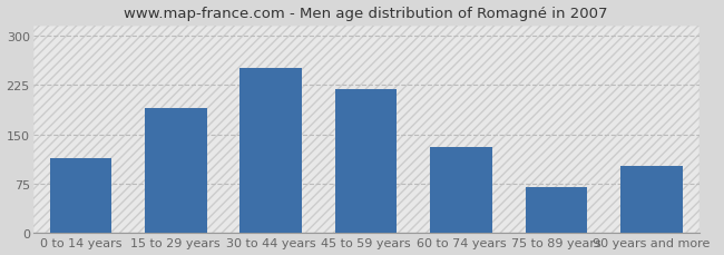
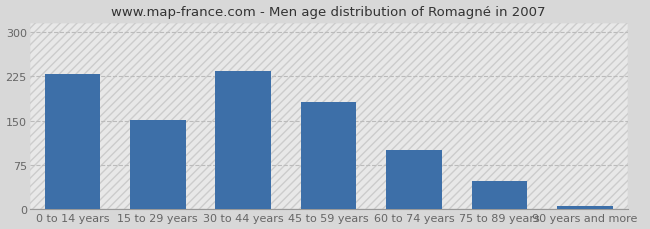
0 to 14 years: 114 -> 228
15 to 29 years: 190 -> 151
30 to 44 years: 250 -> 234
45 to 59 years: 218 -> 182
60 to 74 years: 130 -> 101
75 to 89 years: 70 -> 47
90 years and more: 102 -> 5
